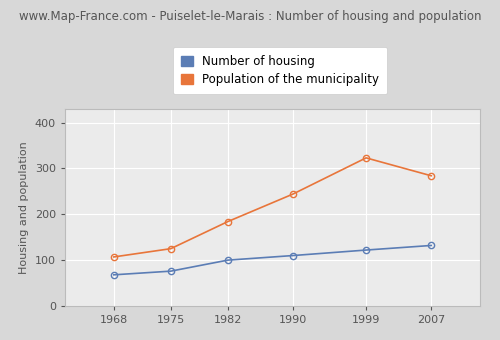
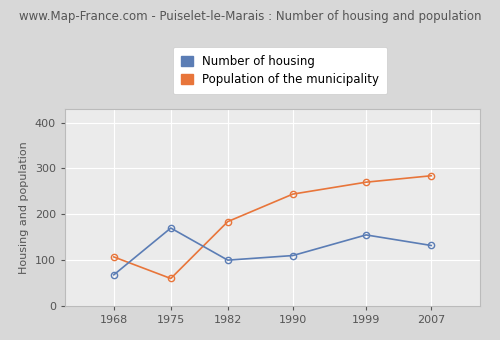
Number of housing/1975: 76 -> 170
Population of the municipality/1975: 125 -> 60
Number of housing/1999: 122 -> 155
Population of the municipality/1999: 323 -> 270
